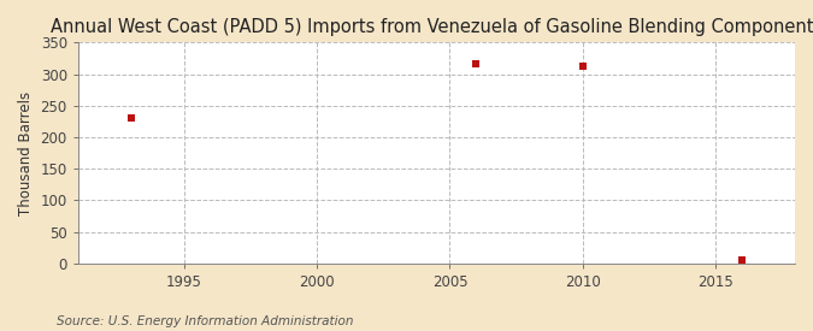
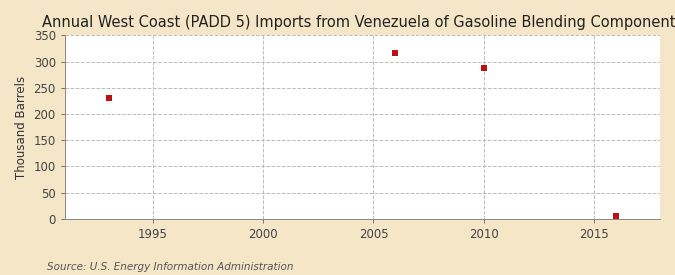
2010: 312 -> 287
